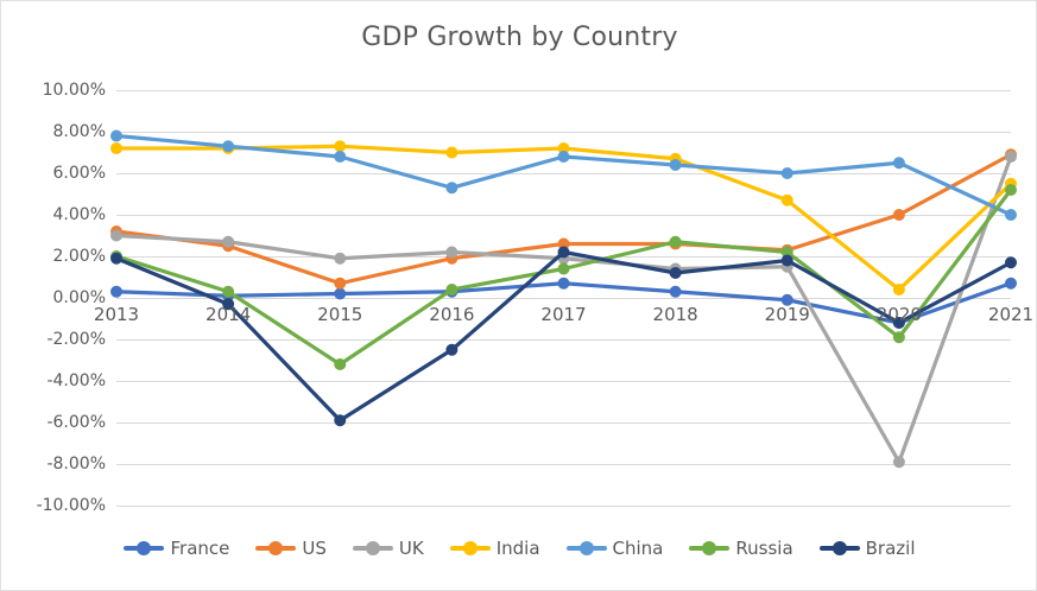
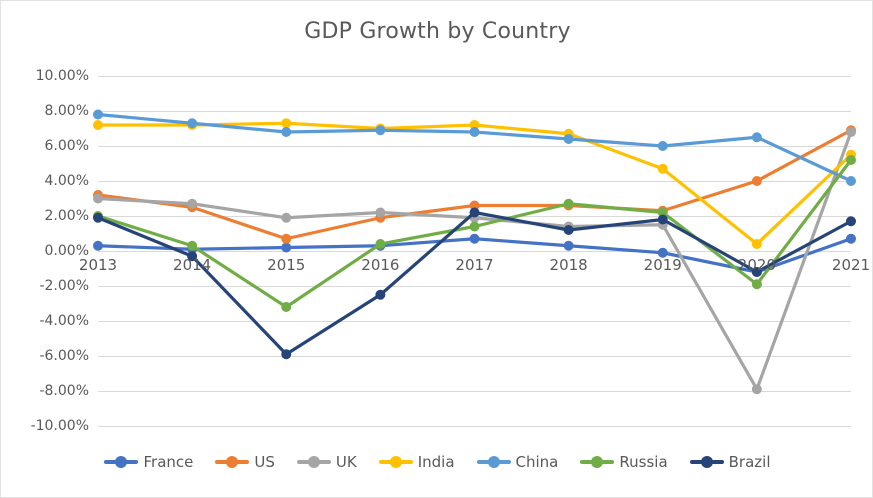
China/2016: 5.3% -> 6.9%
